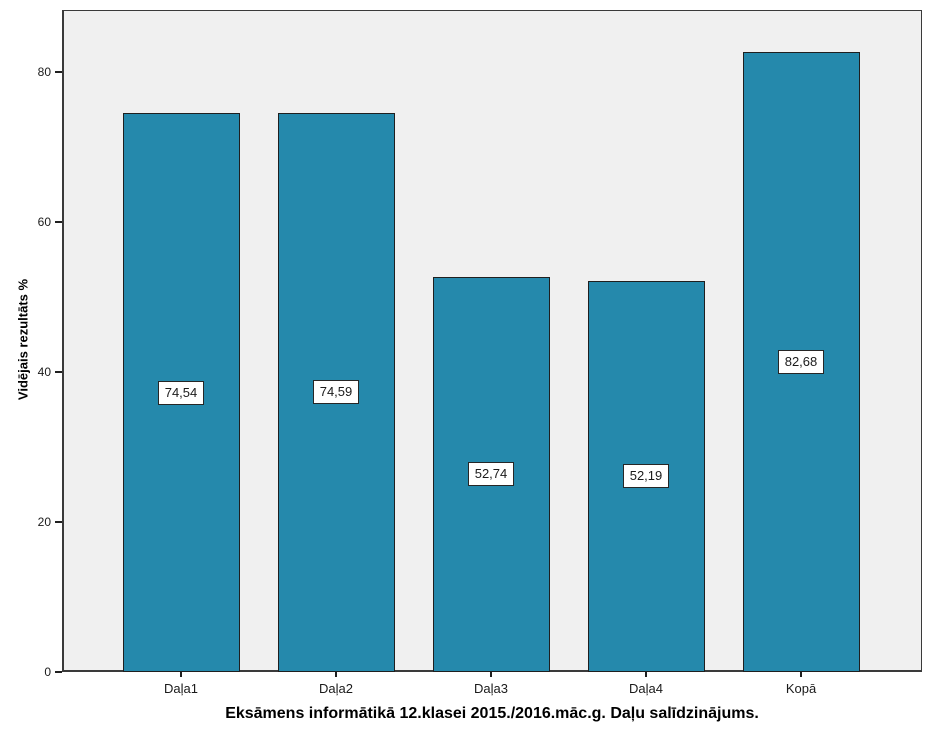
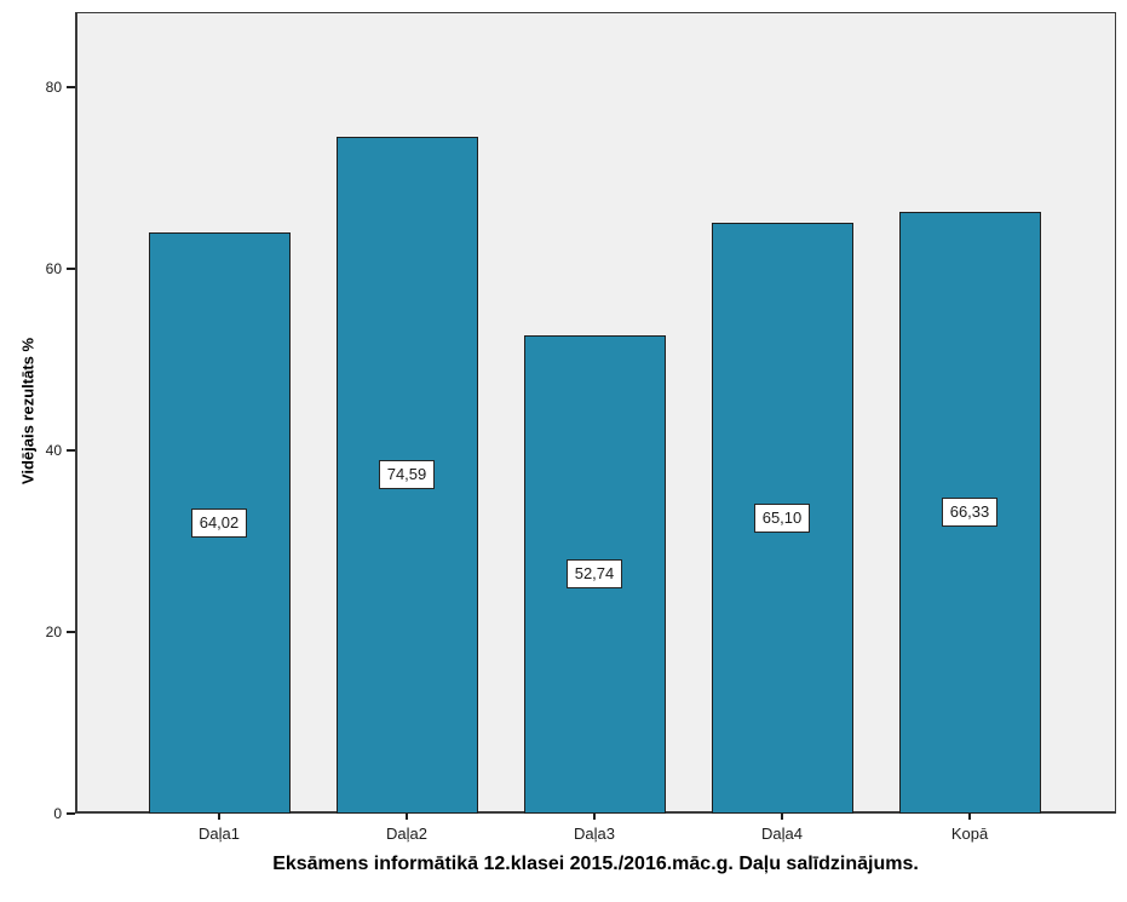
Daļa1: 74,54 -> 64,02
Daļa4: 52,19 -> 65,10
Kopā: 82,68 -> 66,33
